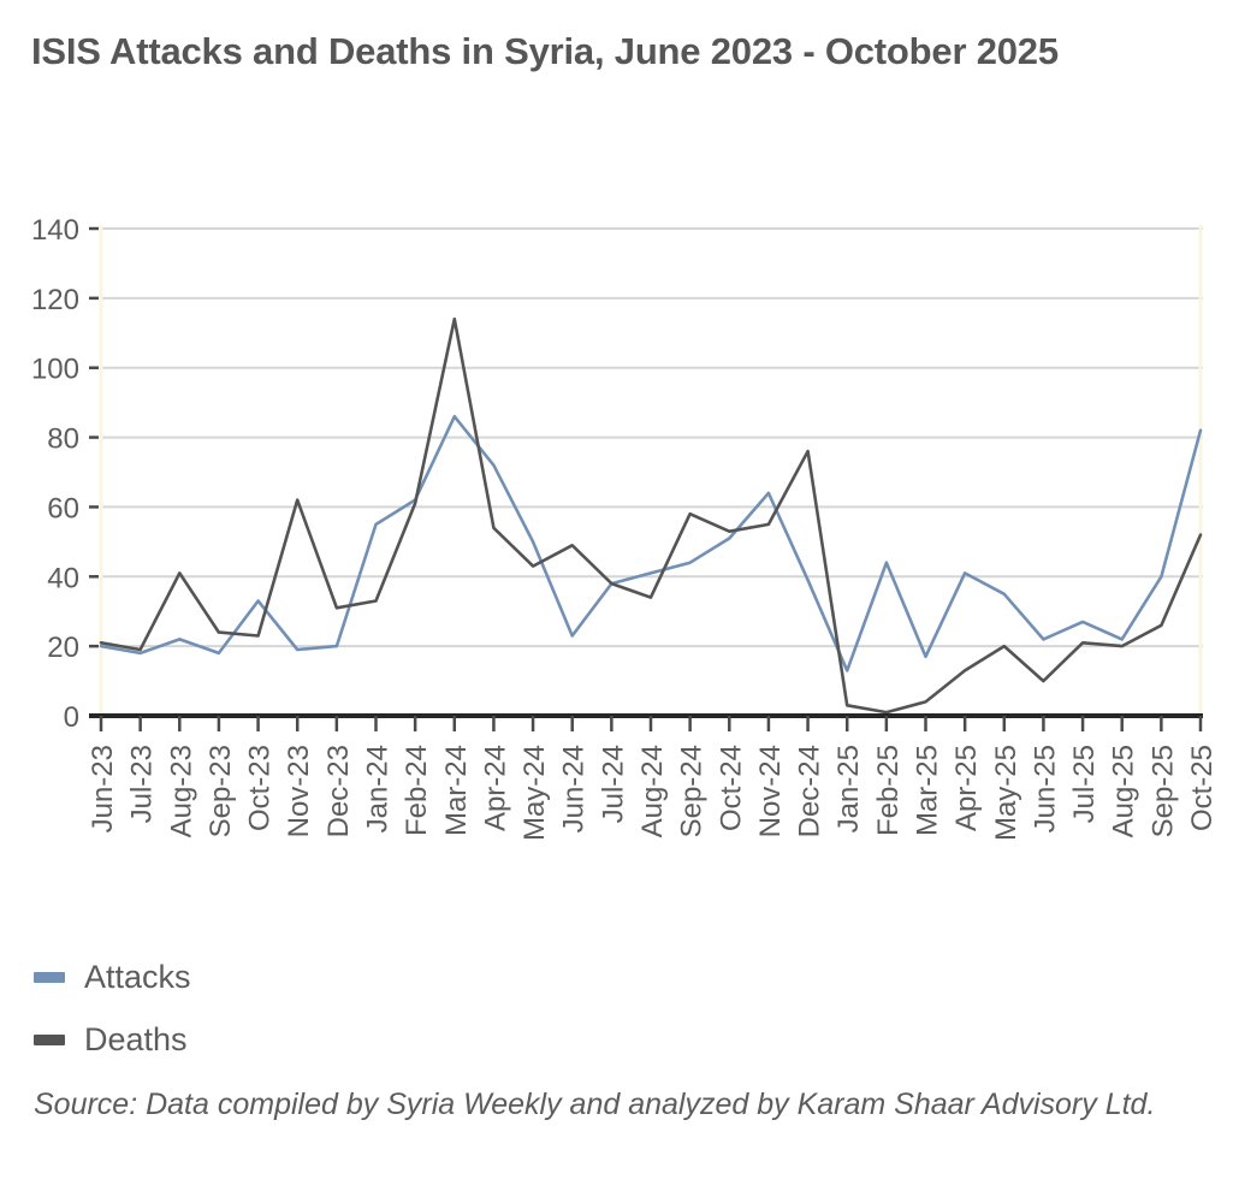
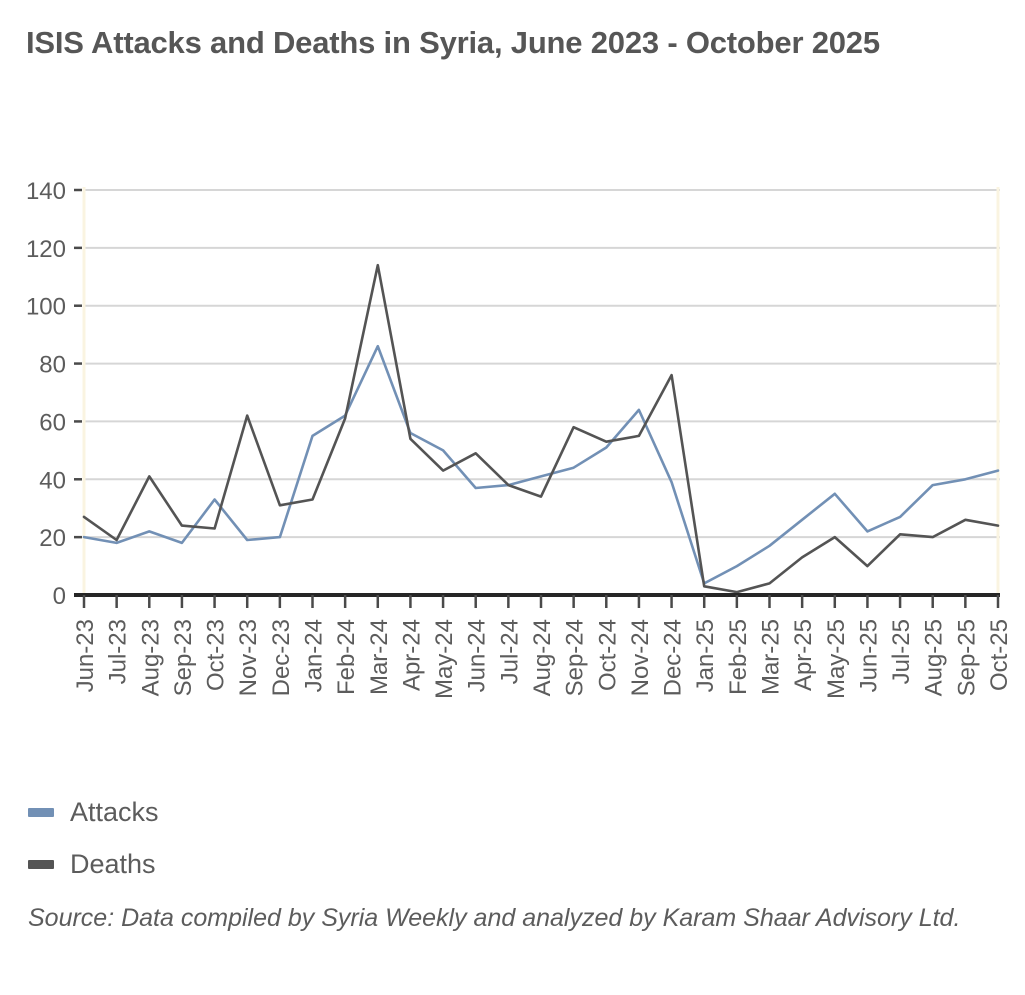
Deaths/Jun-23: 21 -> 27
Attacks/Apr-24: 72 -> 56
Attacks/Jun-24: 23 -> 37
Attacks/Jan-25: 13 -> 4
Attacks/Feb-25: 44 -> 10
Attacks/Apr-25: 41 -> 26
Attacks/Aug-25: 22 -> 38
Attacks/Oct-25: 82 -> 43
Deaths/Oct-25: 52 -> 24
